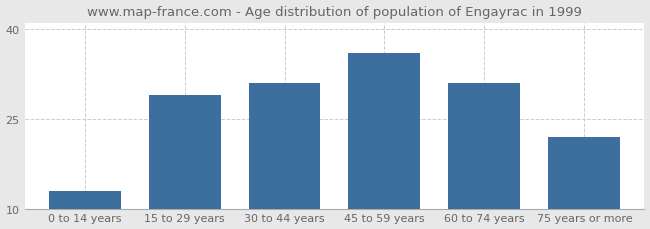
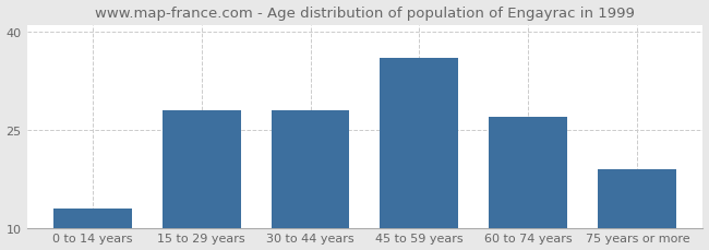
15 to 29 years: 29 -> 28
30 to 44 years: 31 -> 28
60 to 74 years: 31 -> 27
75 years or more: 22 -> 19
